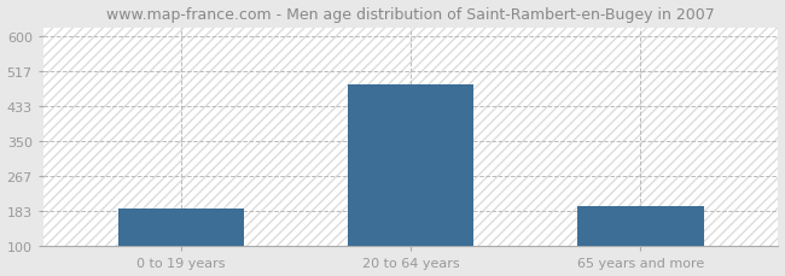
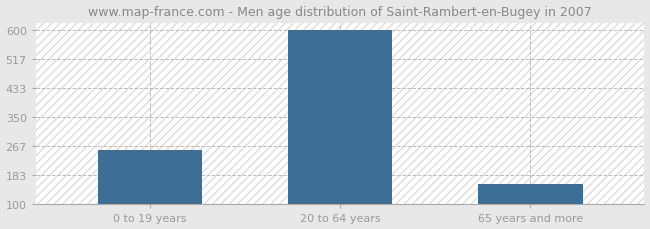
0 to 19 years: 190 -> 257
20 to 64 years: 485 -> 600
65 years and more: 195 -> 158
